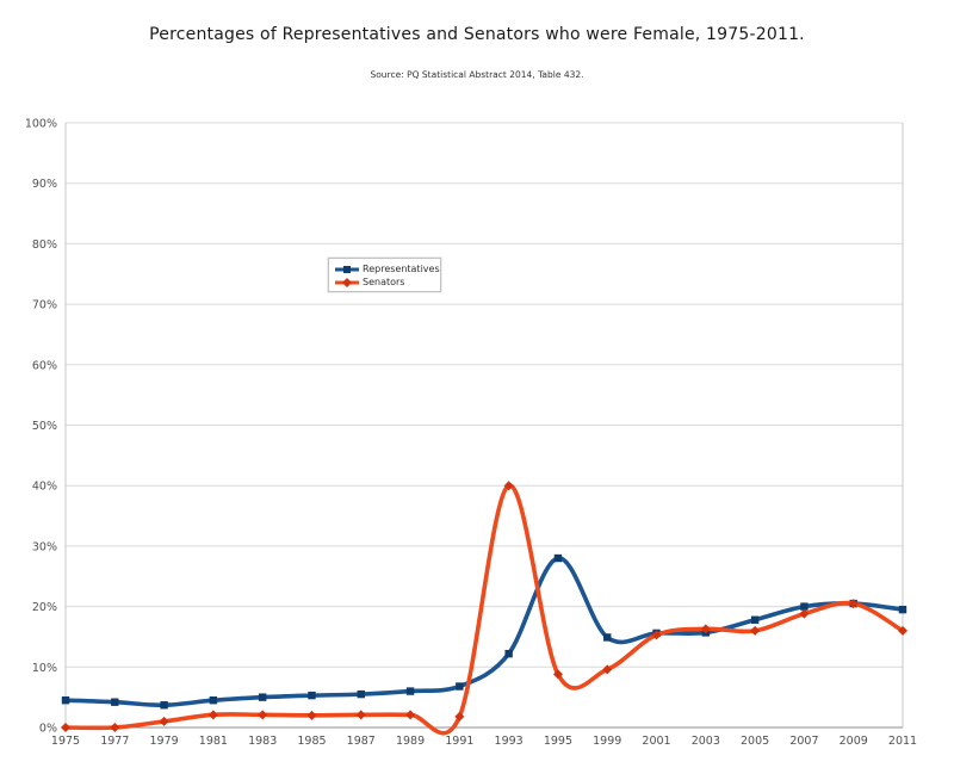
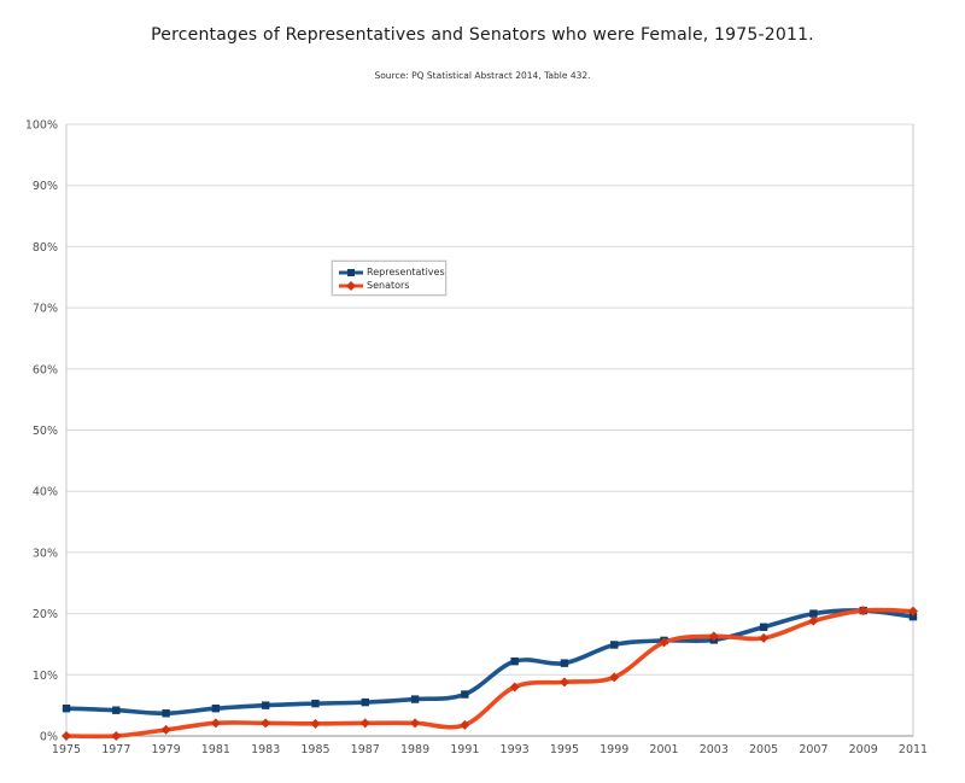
Senators/1993: 40% -> 8%
Representatives/1995: 28% -> 12%
Senators/2011: 16% -> 20%
